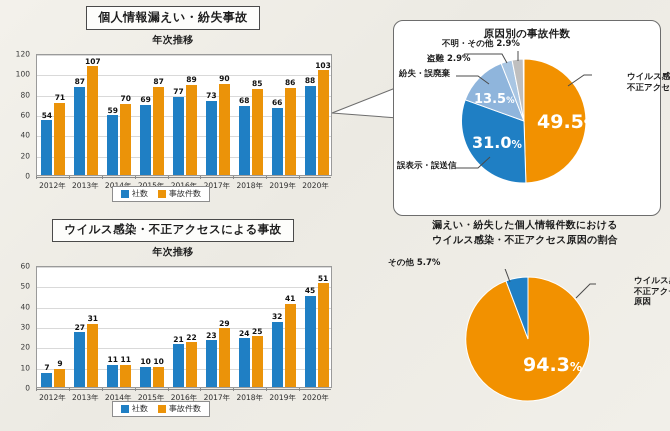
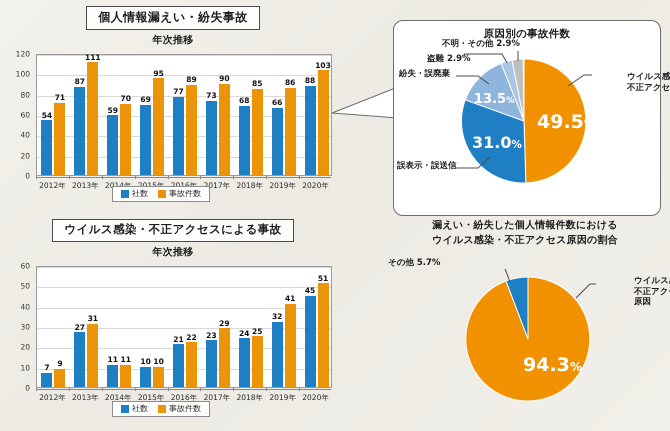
個人情報漏えい・紛失事故 年次推移/事故件数/2013年: 107 -> 111
個人情報漏えい・紛失事故 年次推移/事故件数/2015年: 87 -> 95
